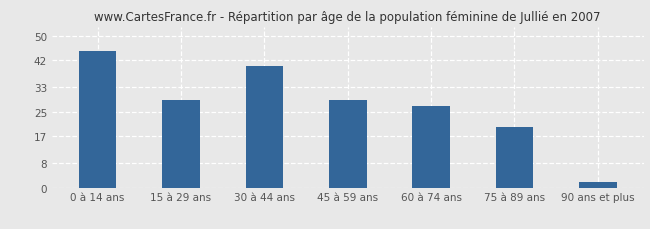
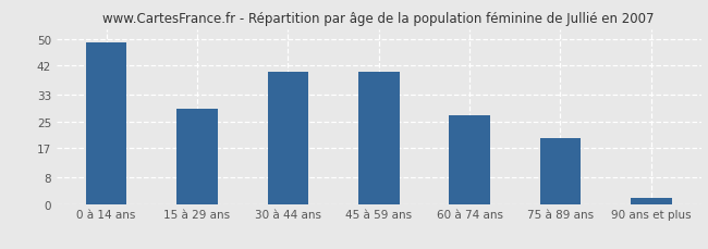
0 à 14 ans: 45 -> 49
45 à 59 ans: 29 -> 40
